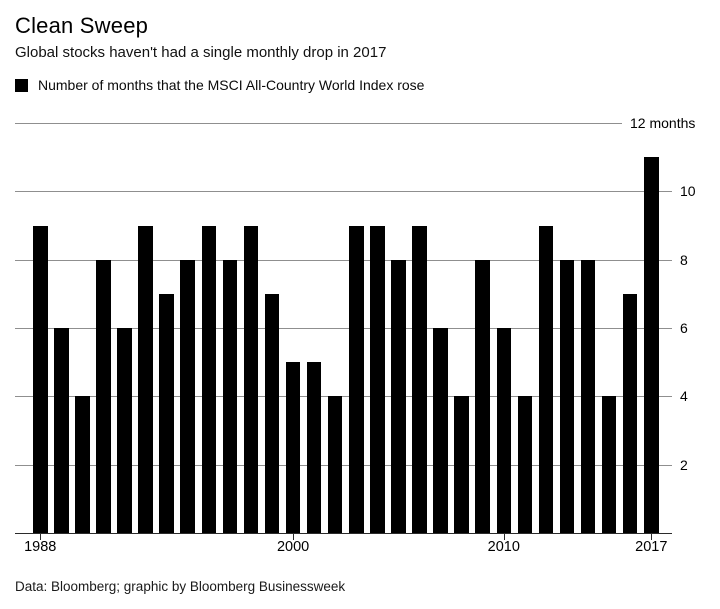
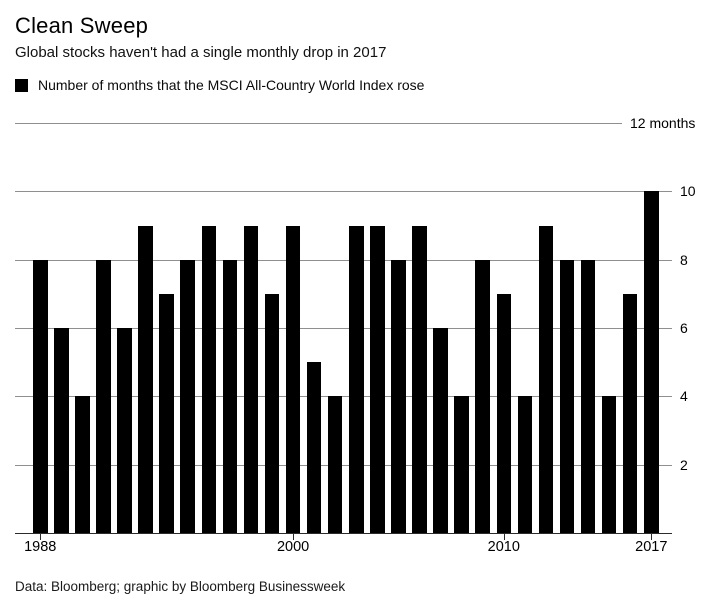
1988: 9 -> 8
2000: 5 -> 9
2010: 6 -> 7
2017: 11 -> 10
